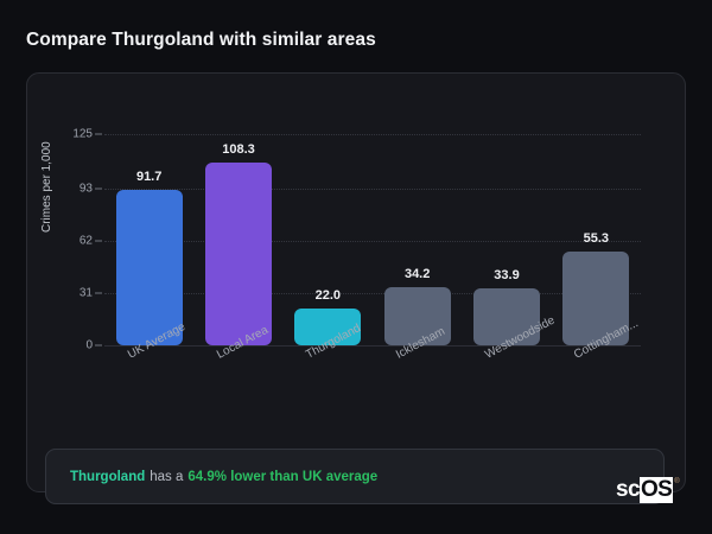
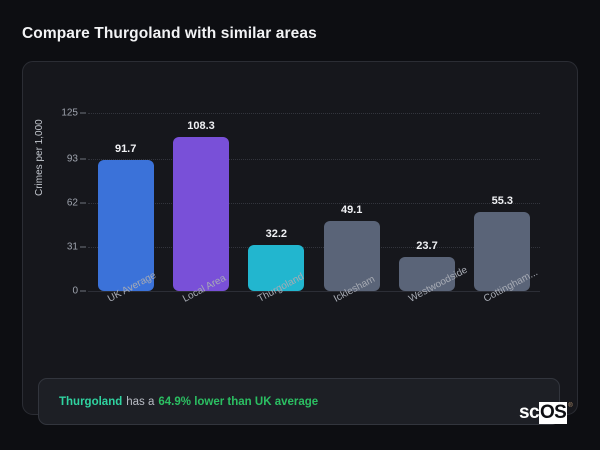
Thurgoland: 22.0 -> 32.2
Icklesham: 34.2 -> 49.1
Westwoodside: 33.9 -> 23.7
